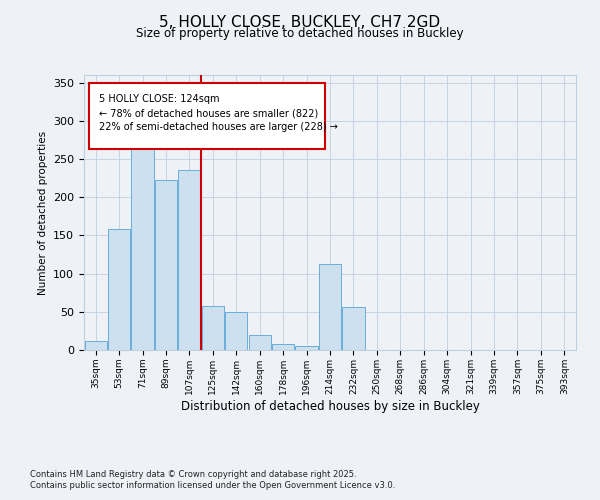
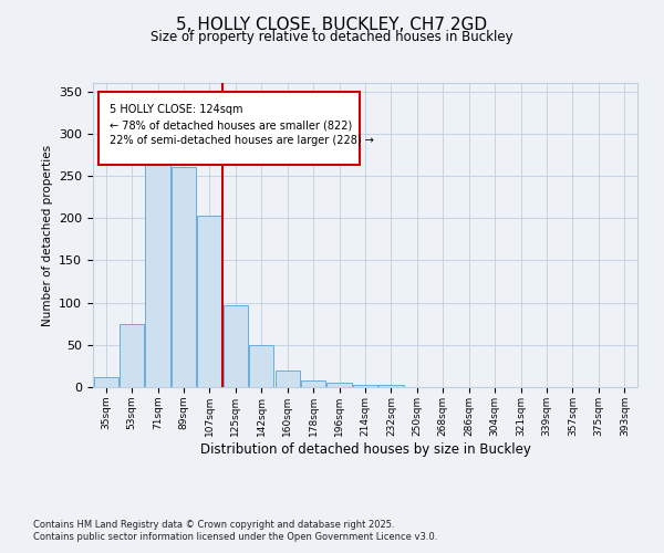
53sqm: 158 -> 75
89sqm: 222 -> 260
107sqm: 236 -> 203
125sqm: 58 -> 97
214sqm: 112 -> 3
232sqm: 56 -> 2
